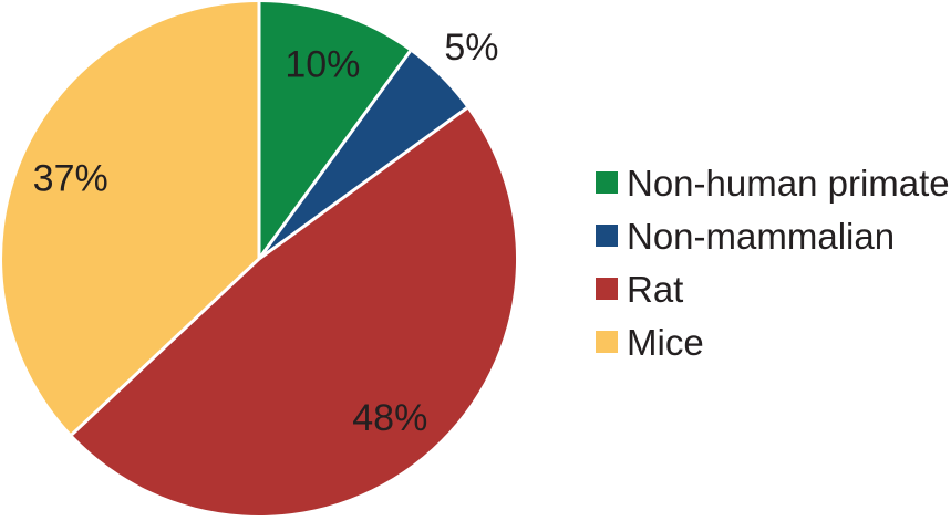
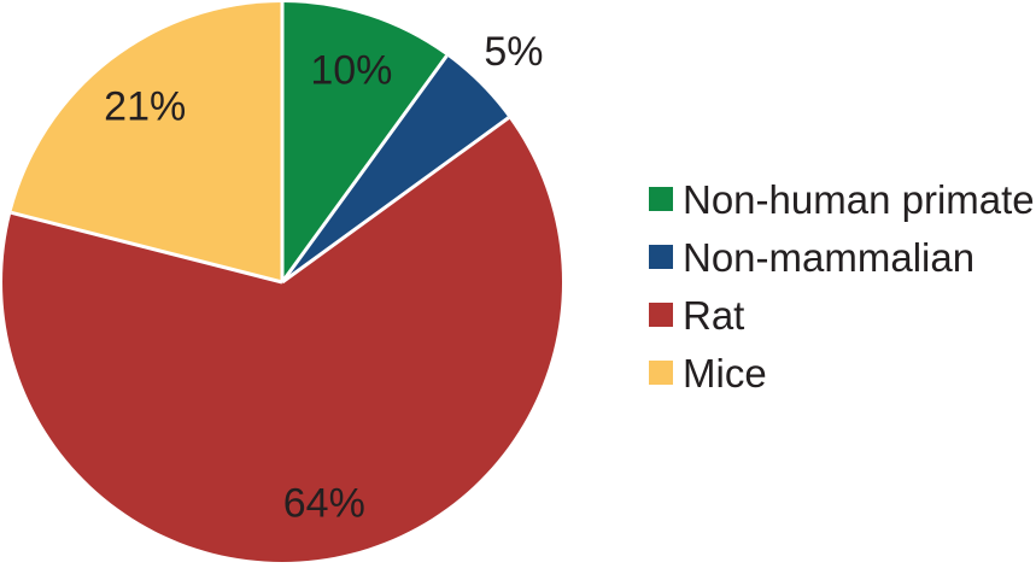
Rat: 48% -> 64%
Mice: 37% -> 21%
